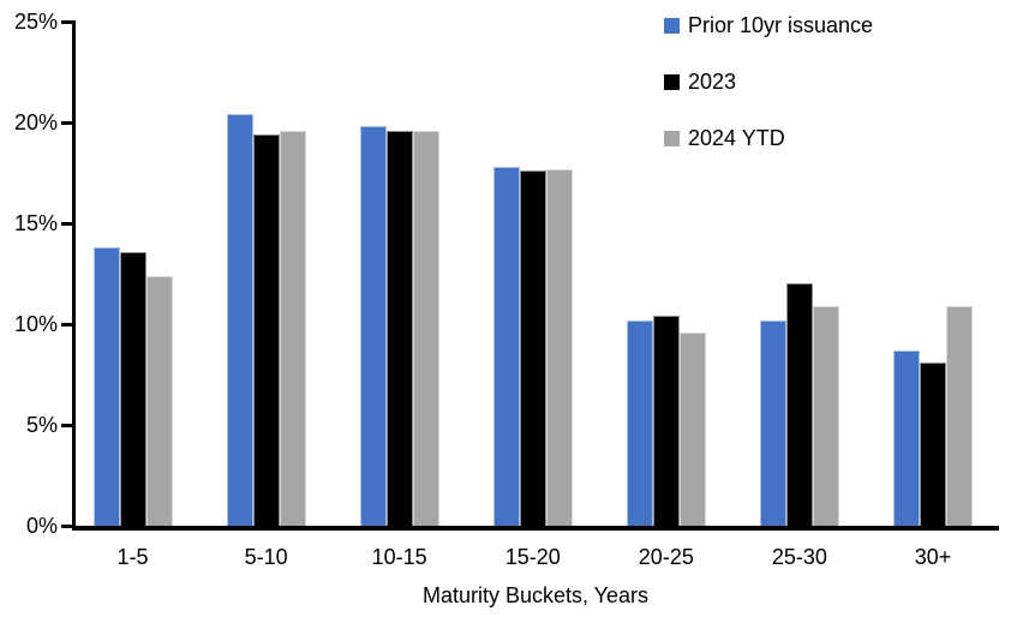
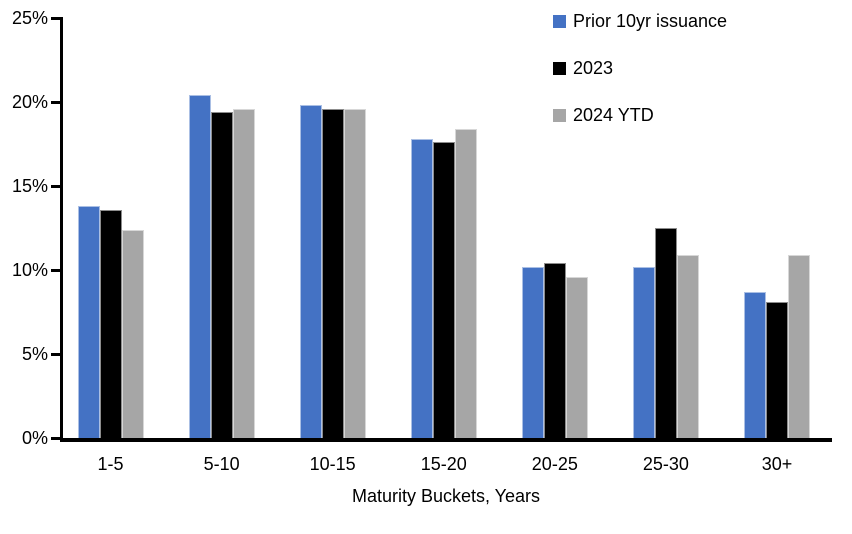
2024 YTD/15-20: 17.7% -> 18.4%
2023/25-30: 12.0% -> 12.5%
